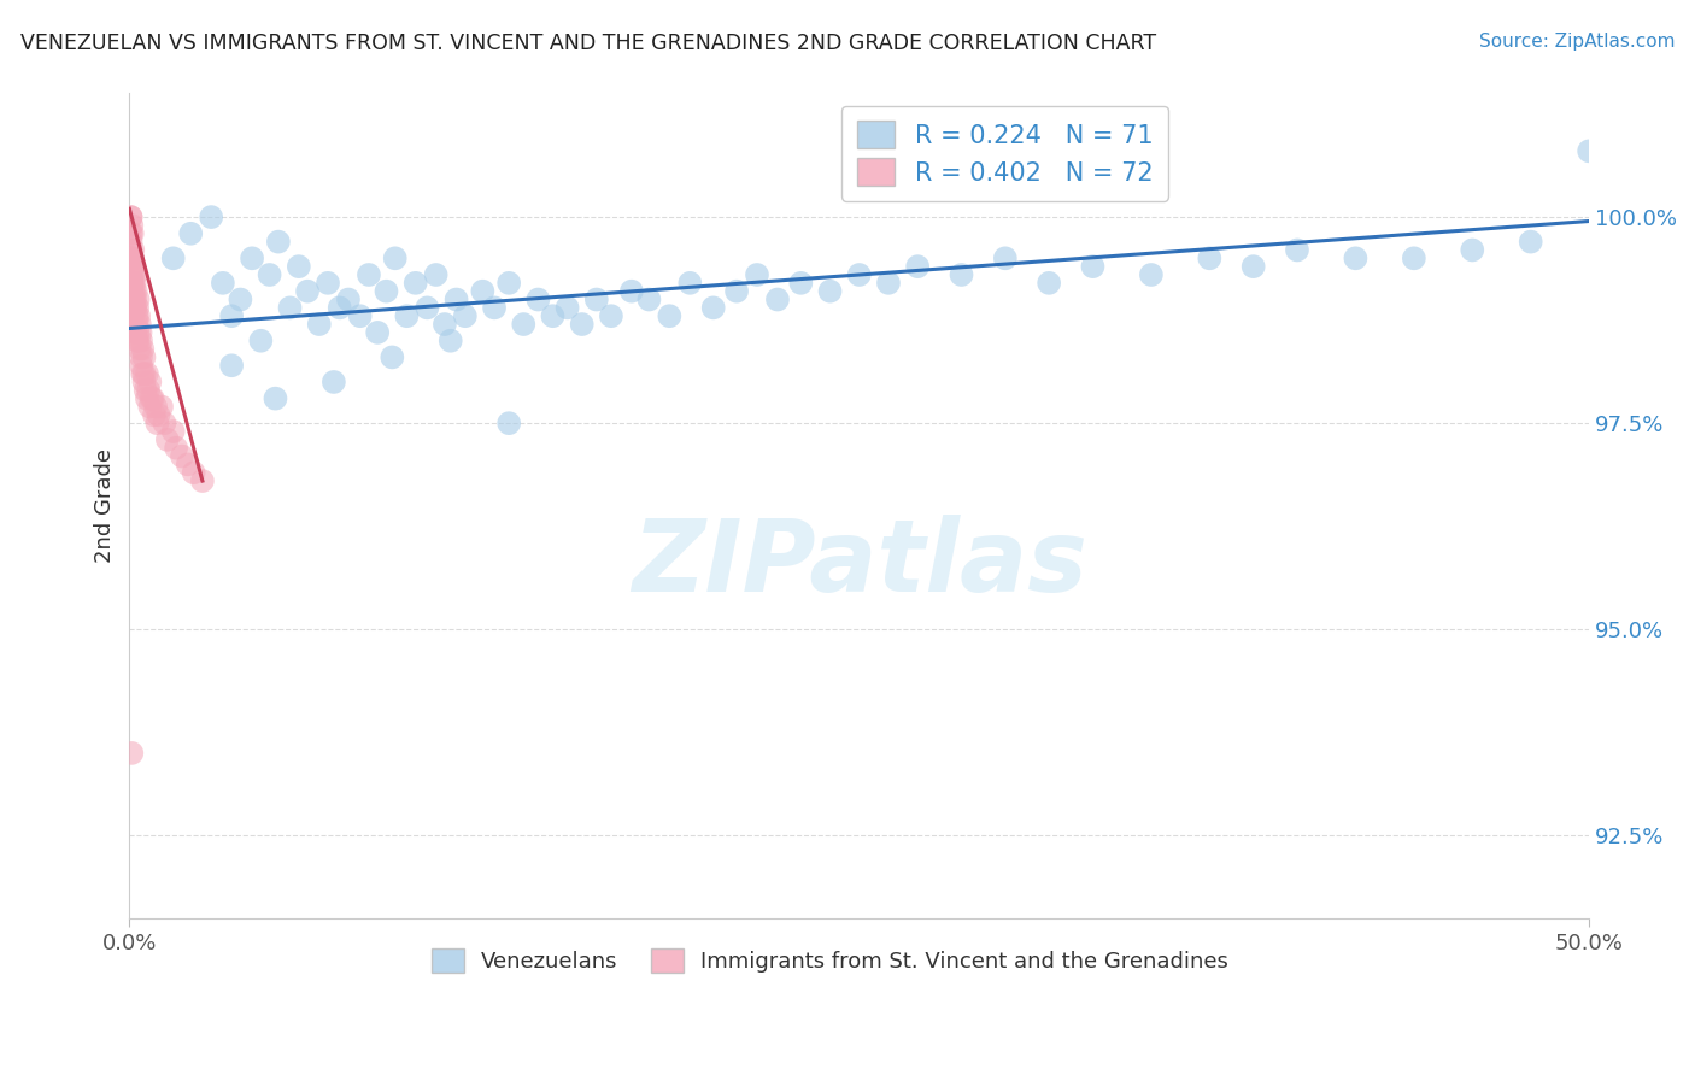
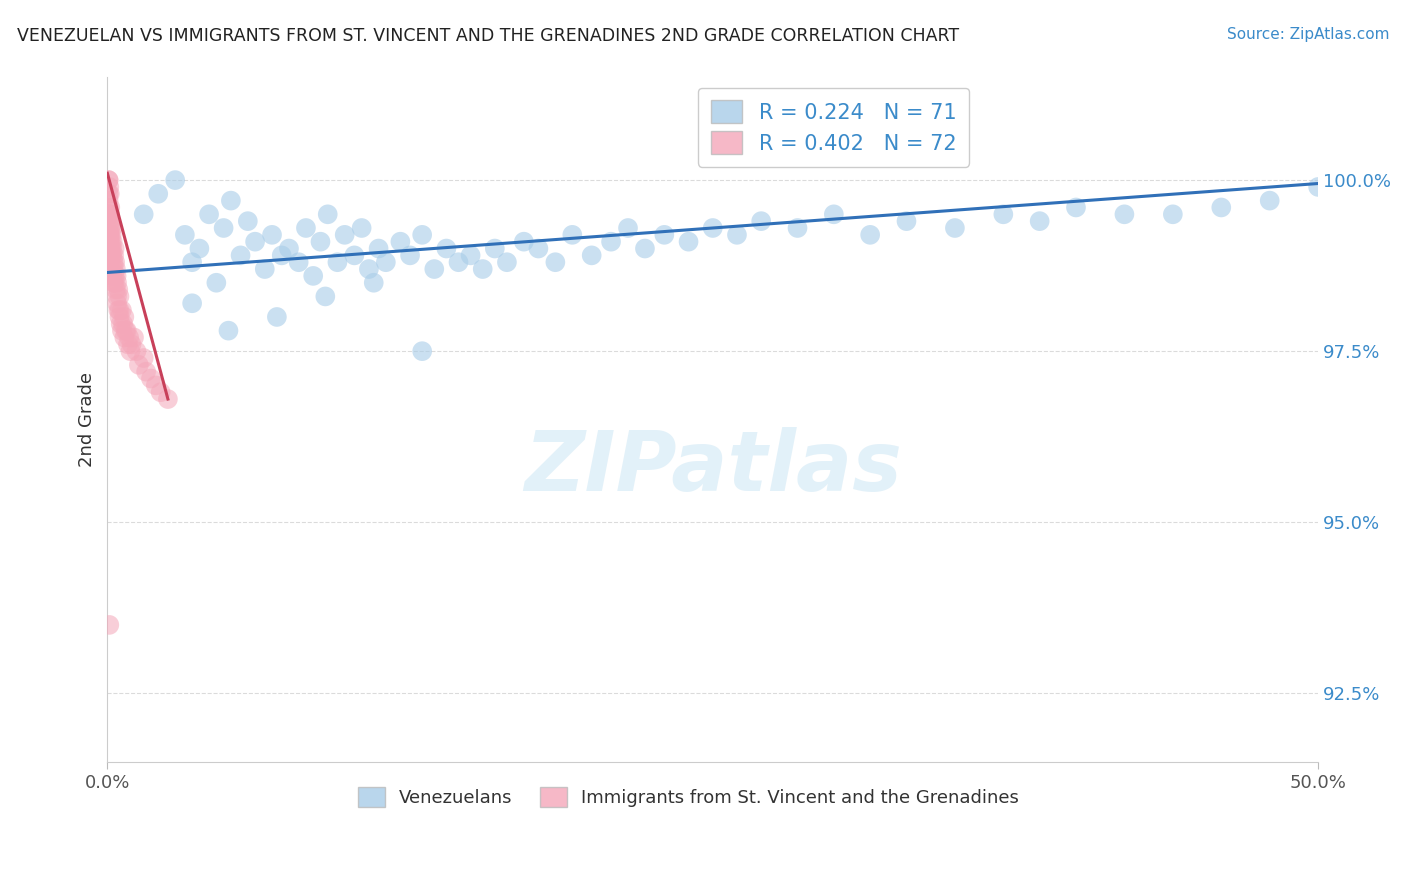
Venezuelans/50.0%: 100.8% -> 99.9%
